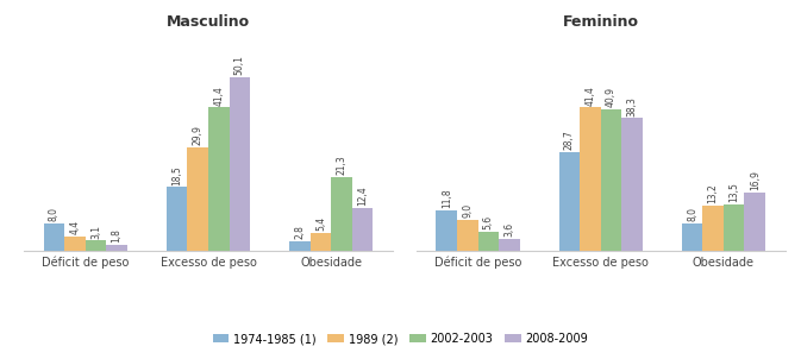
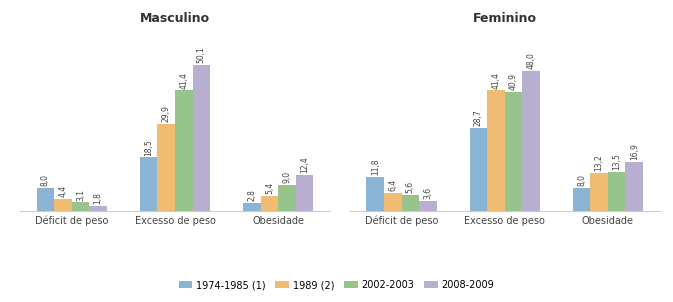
Masculino/2002-2003/Obesidade: 21,3 -> 9,0
Feminino/1989 (2)/Déficit de peso: 9,0 -> 6,4
Feminino/2008-2009/Excesso de peso: 38,3 -> 48,0
